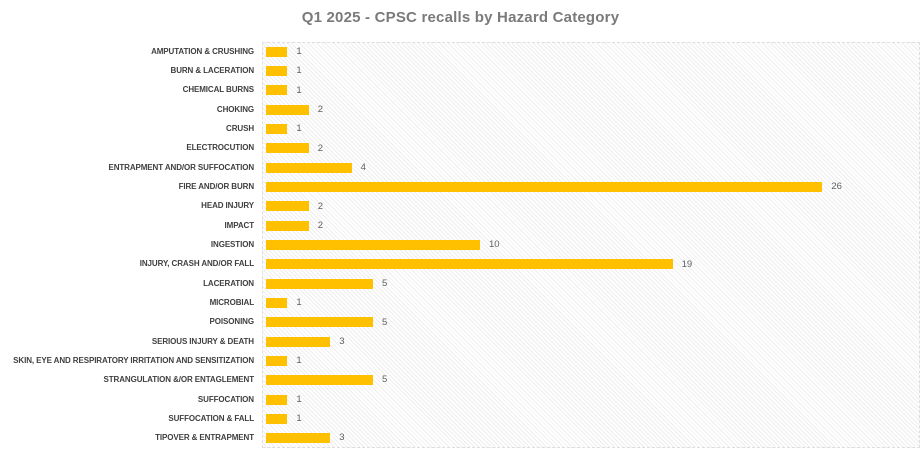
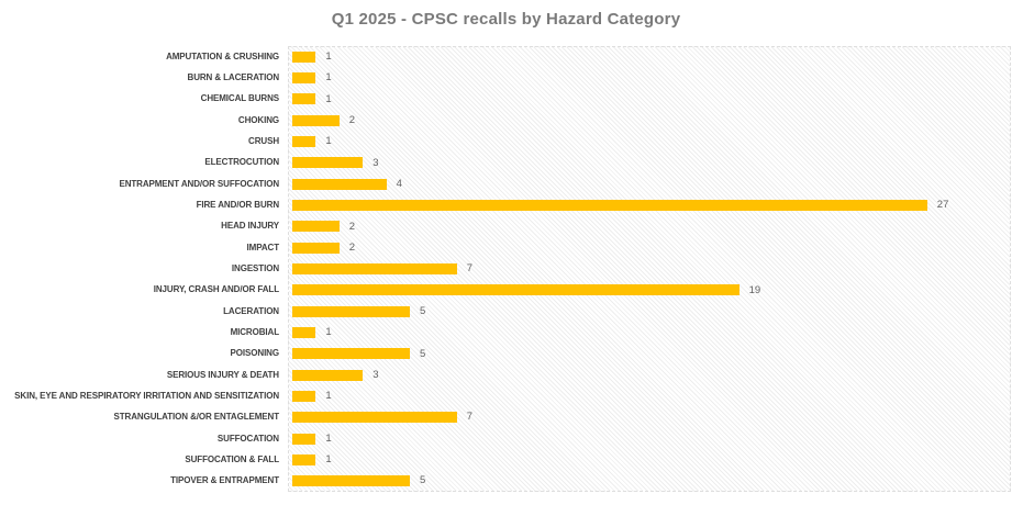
ELECTROCUTION: 2 -> 3
FIRE AND/OR BURN: 26 -> 27
INGESTION: 10 -> 7
STRANGULATION &/OR ENTAGLEMENT: 5 -> 7
TIPOVER & ENTRAPMENT: 3 -> 5
